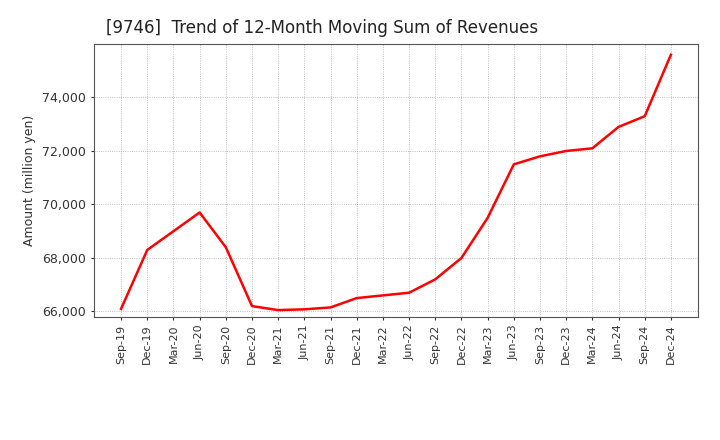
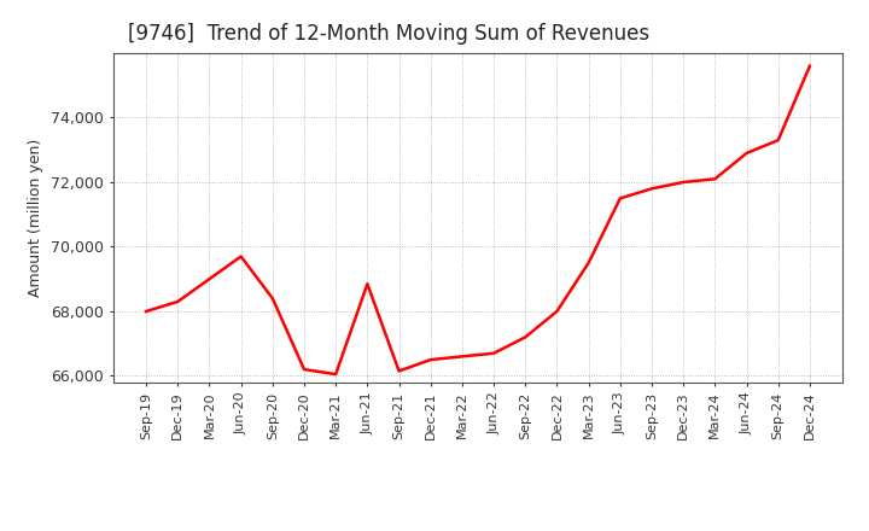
Sep-19: 66,100 -> 68,000
Jun-21: 66,080 -> 68,850
